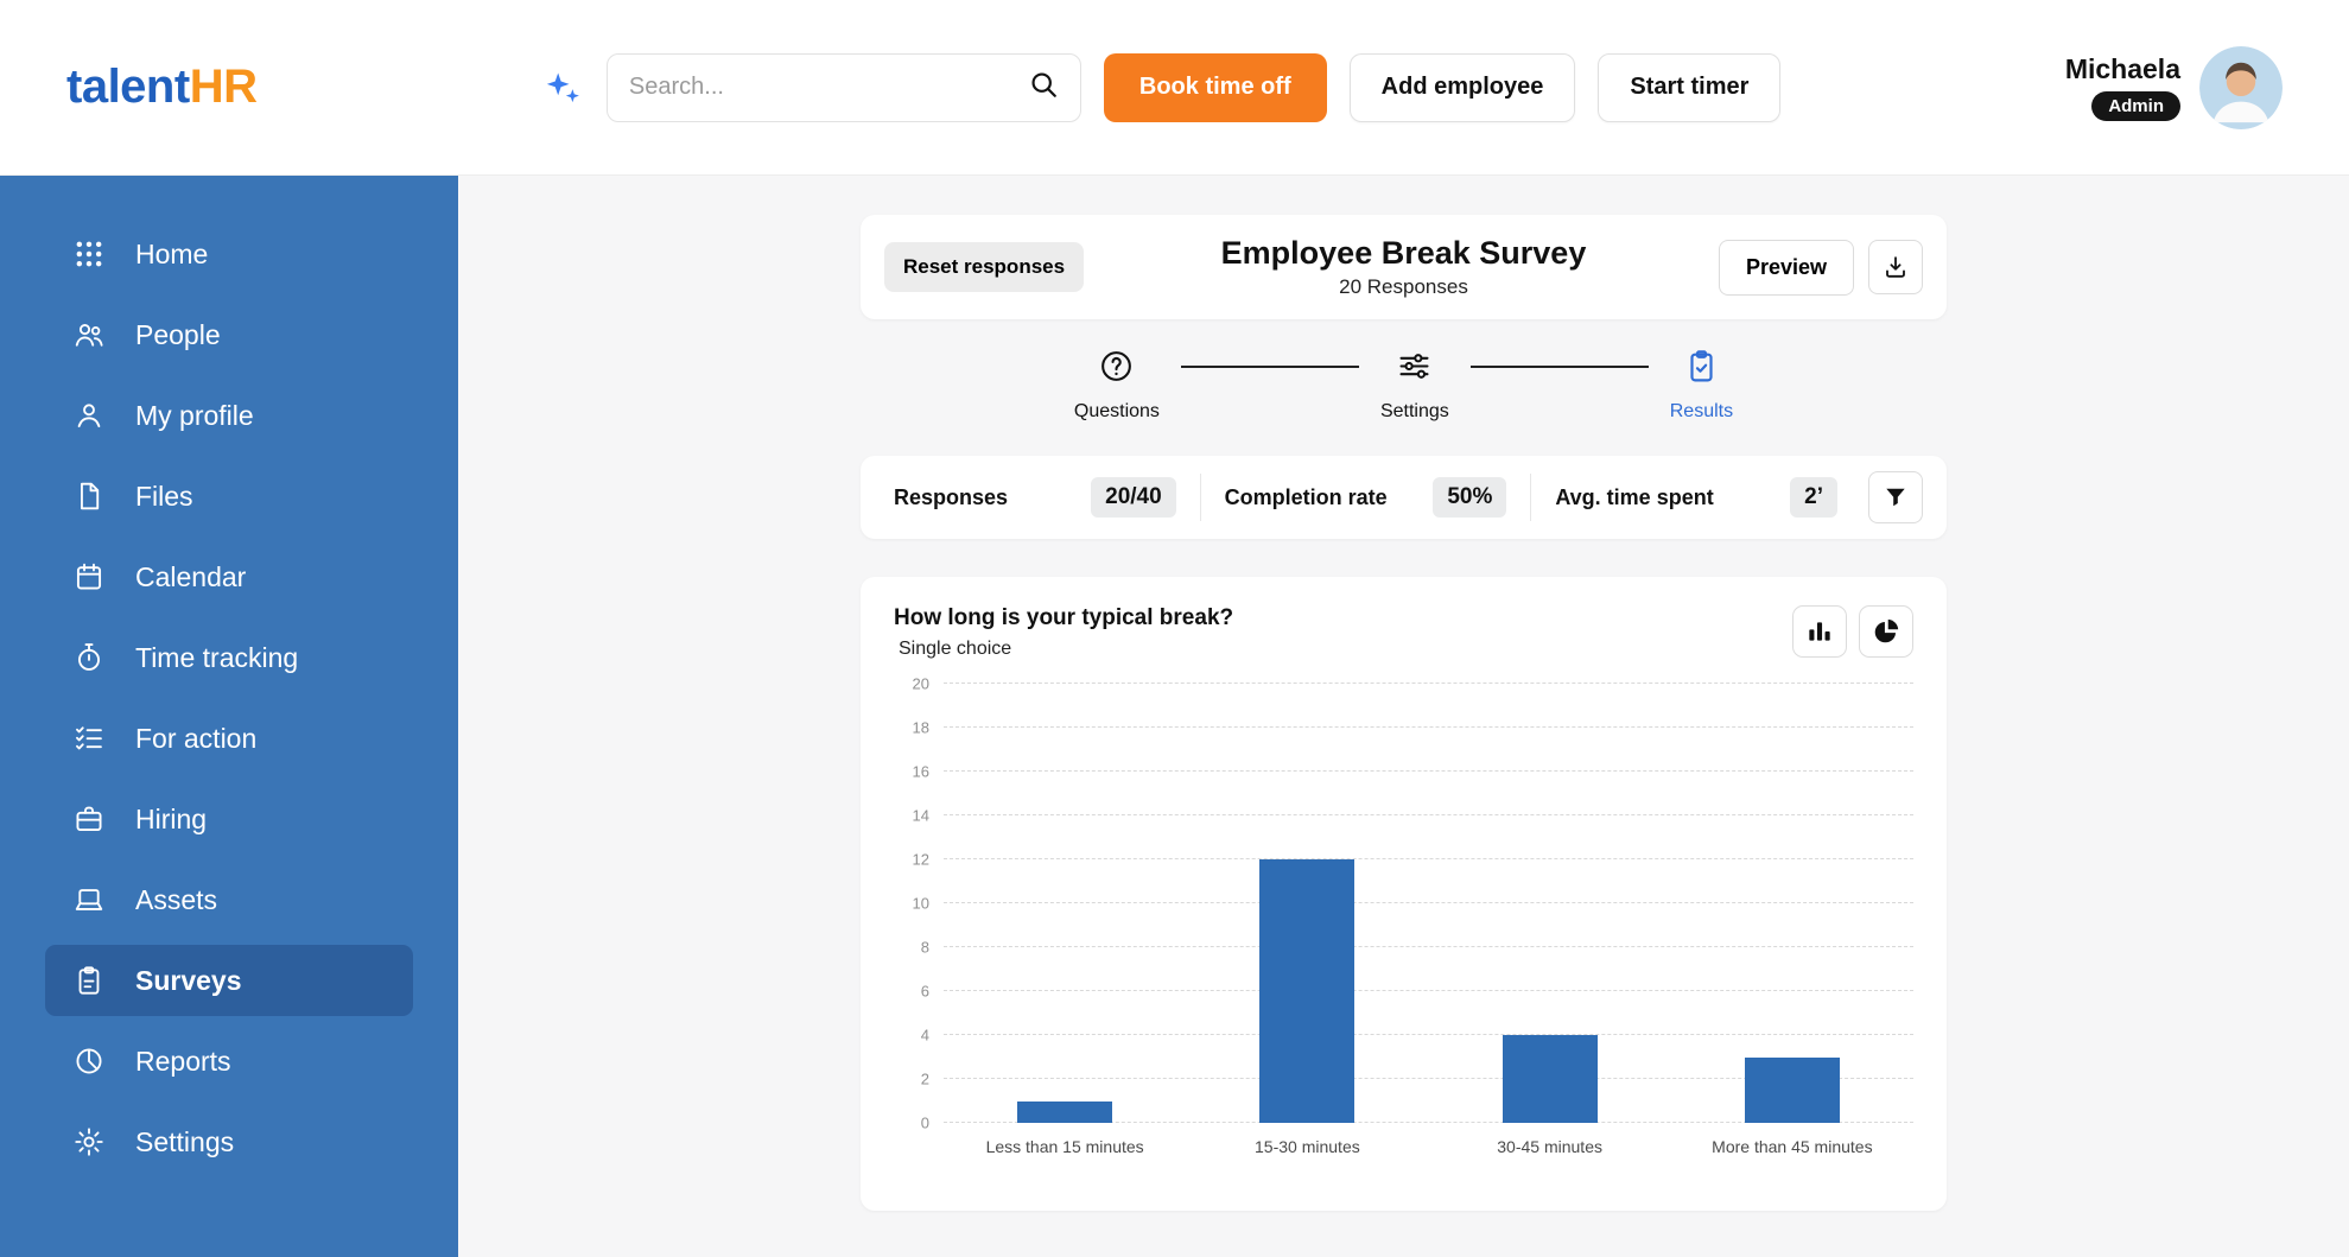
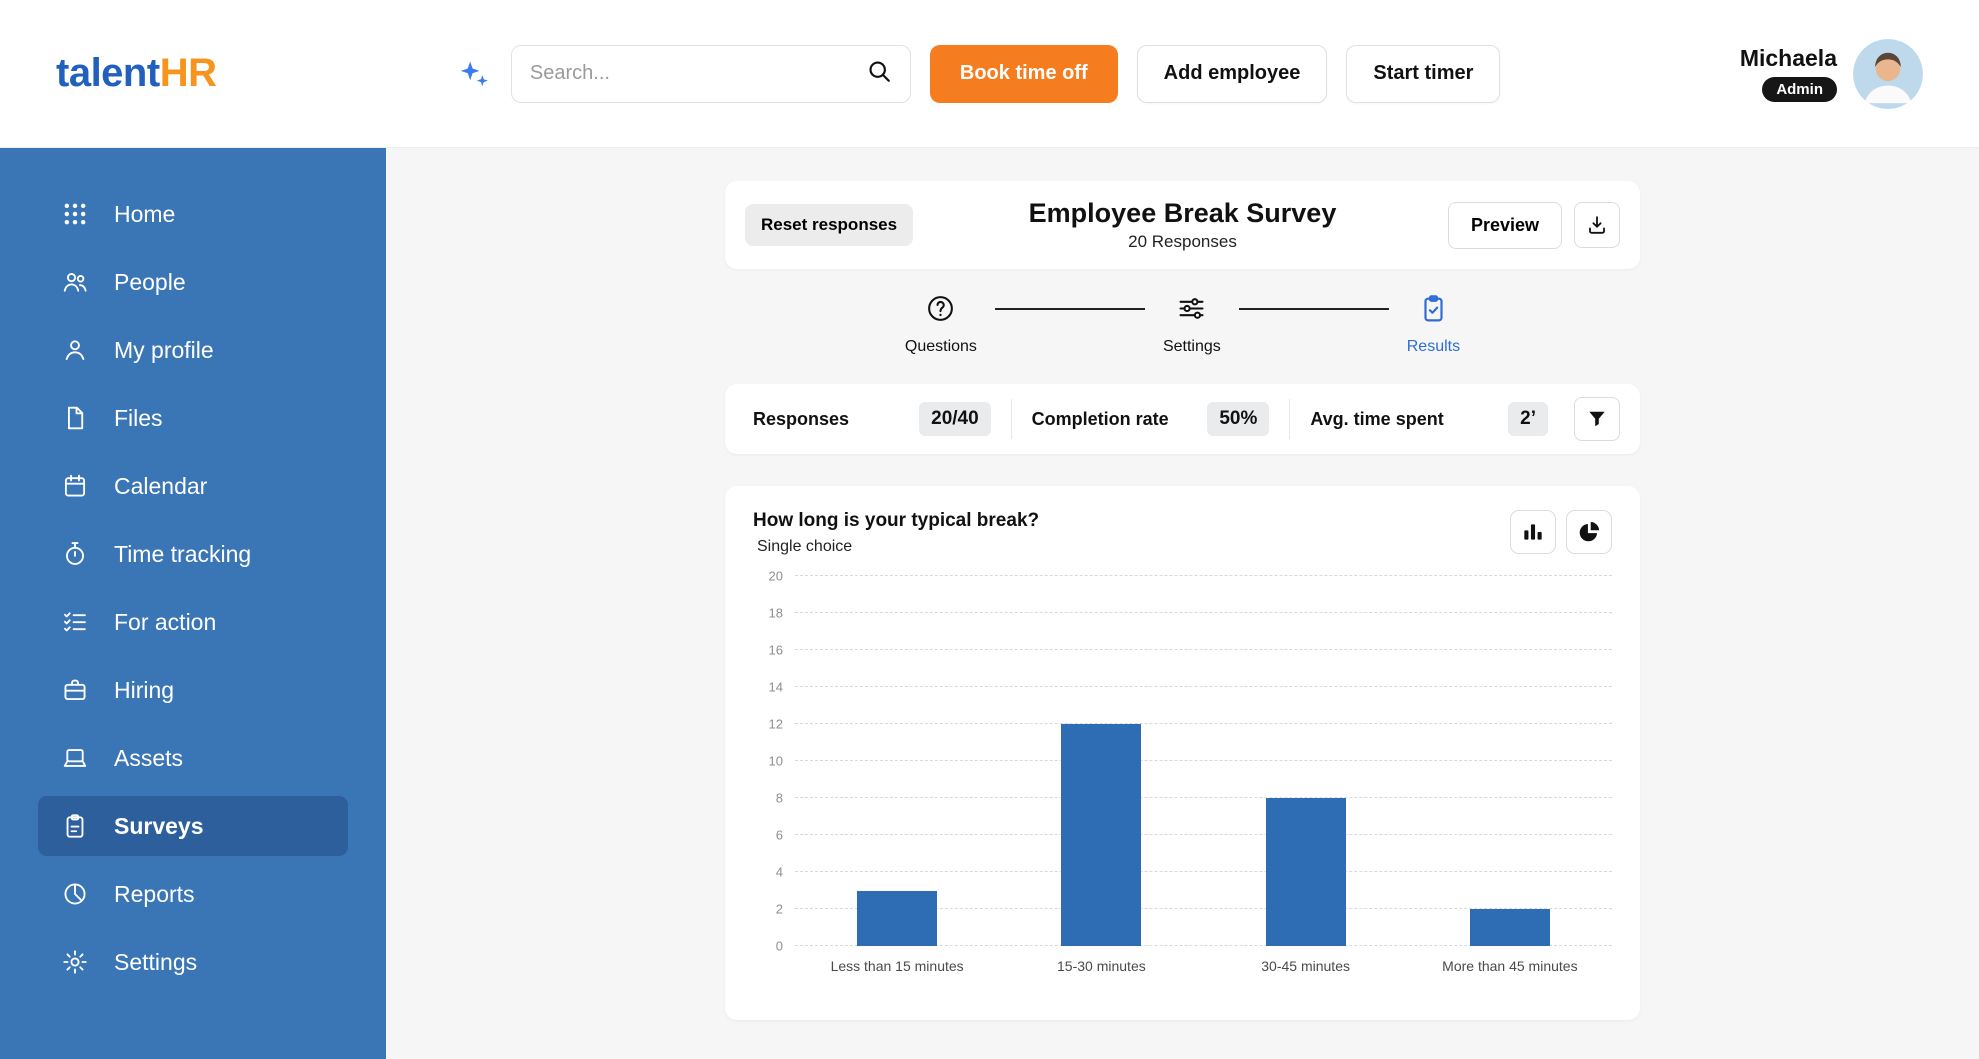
Less than 15 minutes: 1 -> 3
30-45 minutes: 4 -> 8
More than 45 minutes: 3 -> 2
